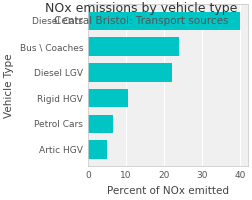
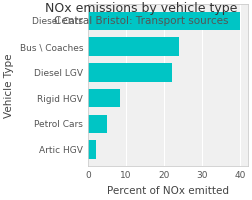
Rigid HGV: 10.5 -> 8.5
Petrol Cars: 6.5 -> 5.0
Artic HGV: 5.0 -> 2.0
